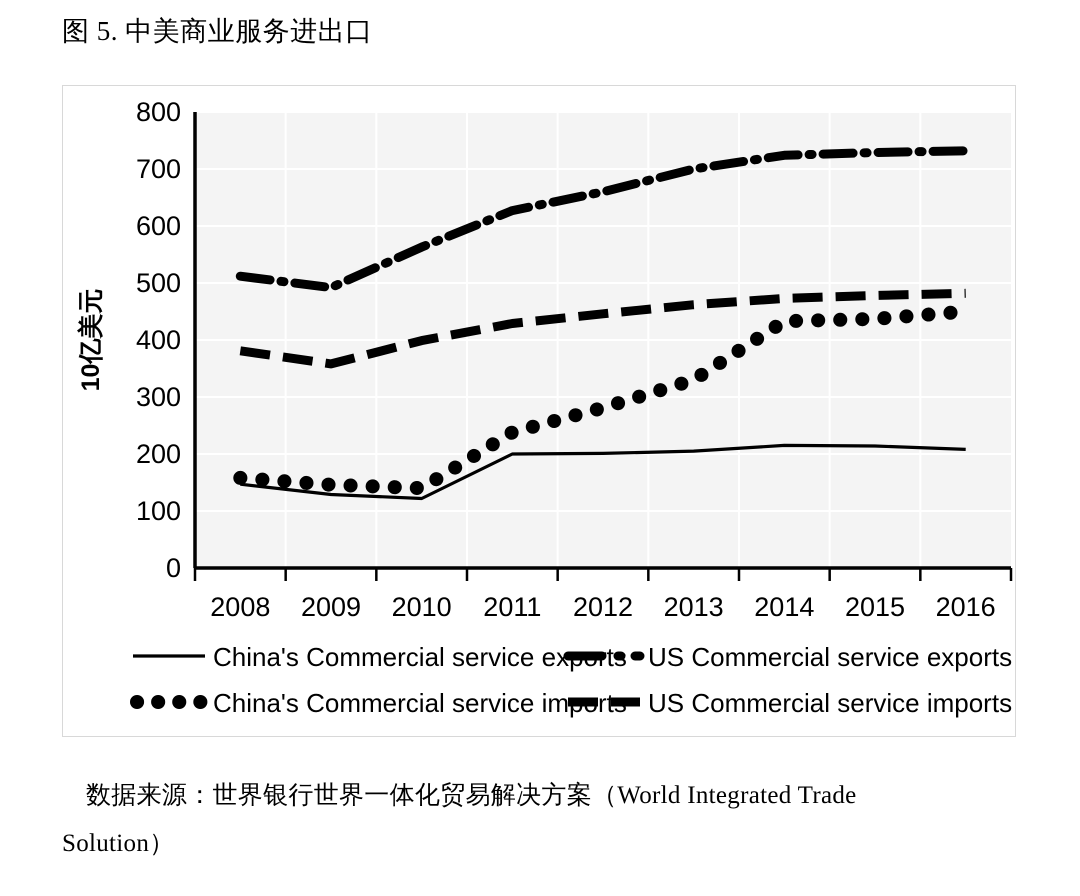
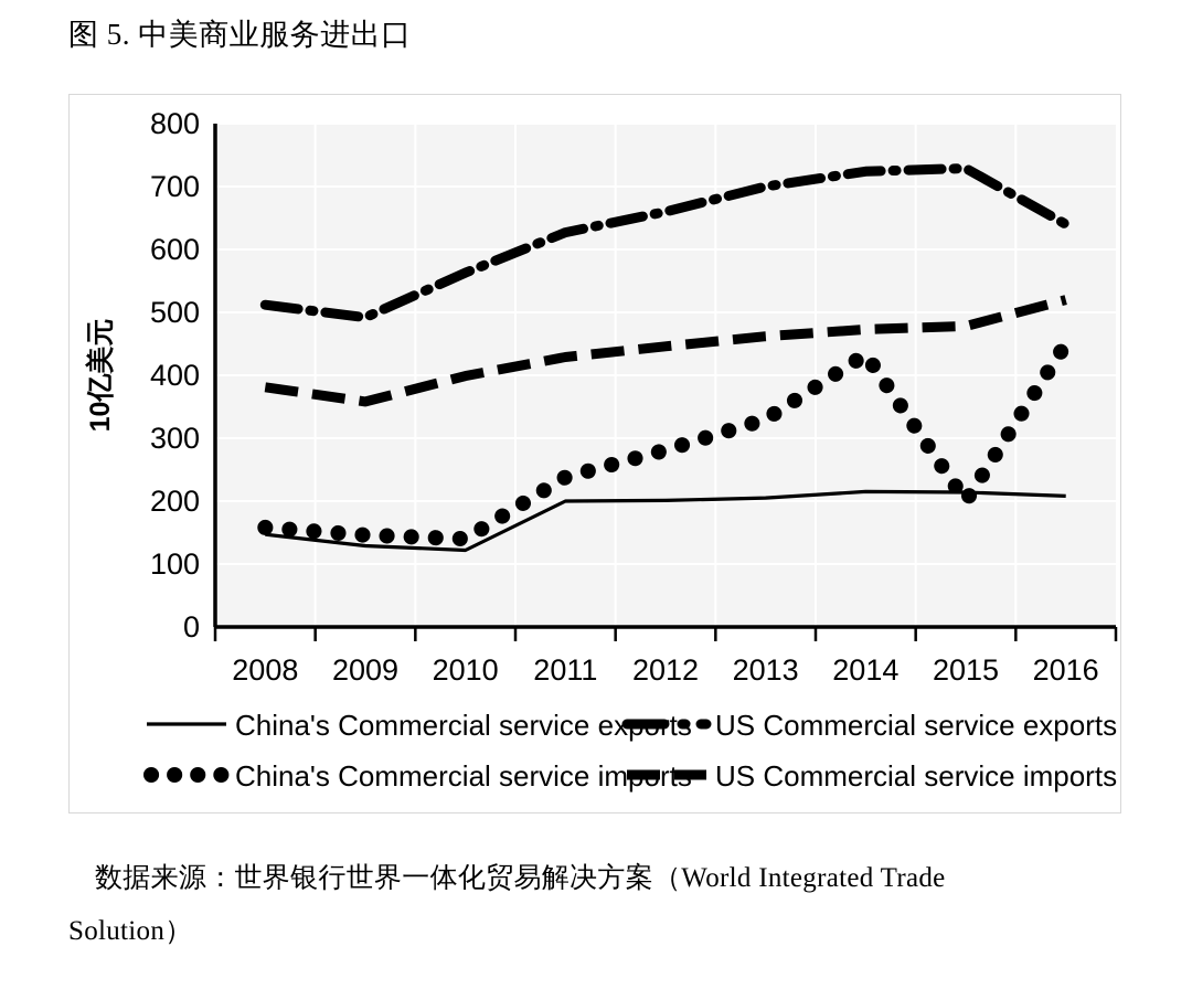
China's Commercial service imports/2015: 440 -> 200
US Commercial service exports/2016: 730 -> 640
US Commercial service imports/2016: 480 -> 520
